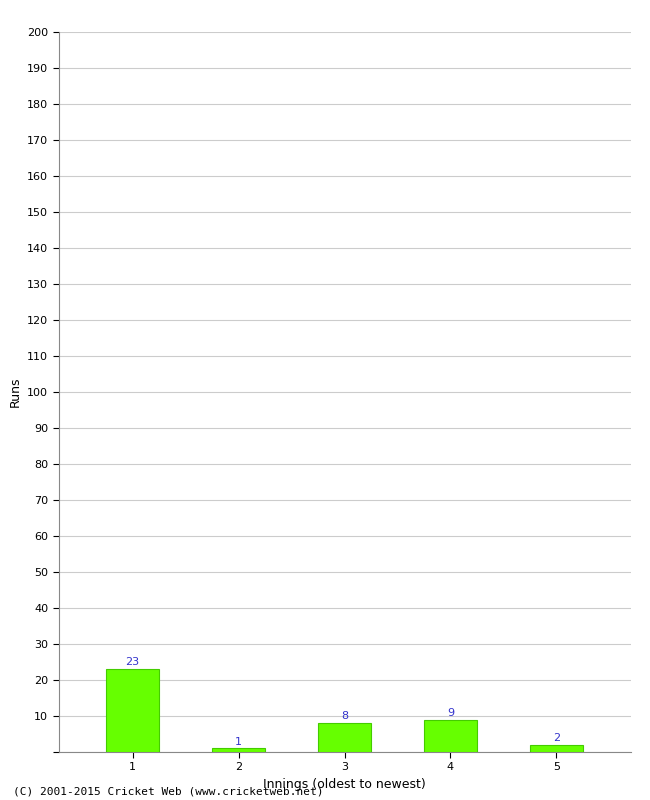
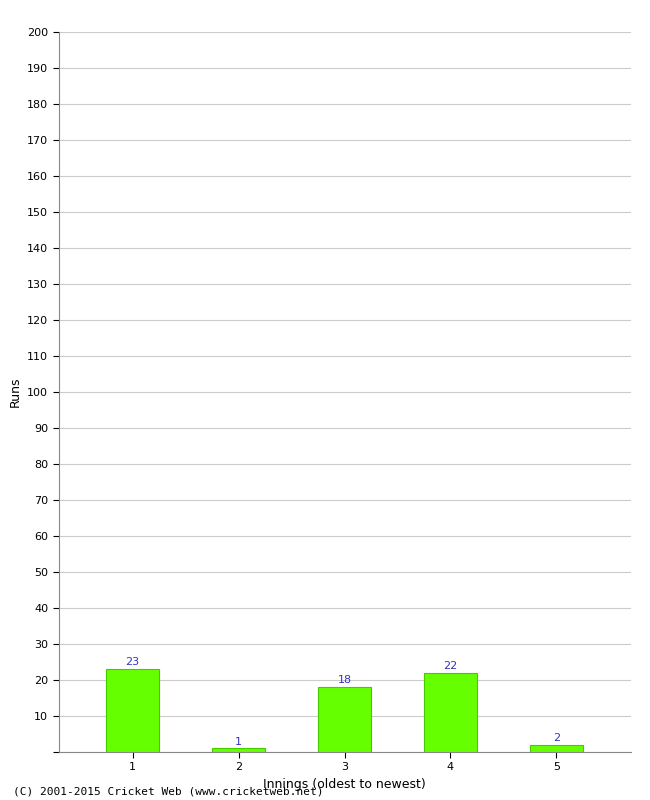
3: 8 -> 18
4: 9 -> 22
